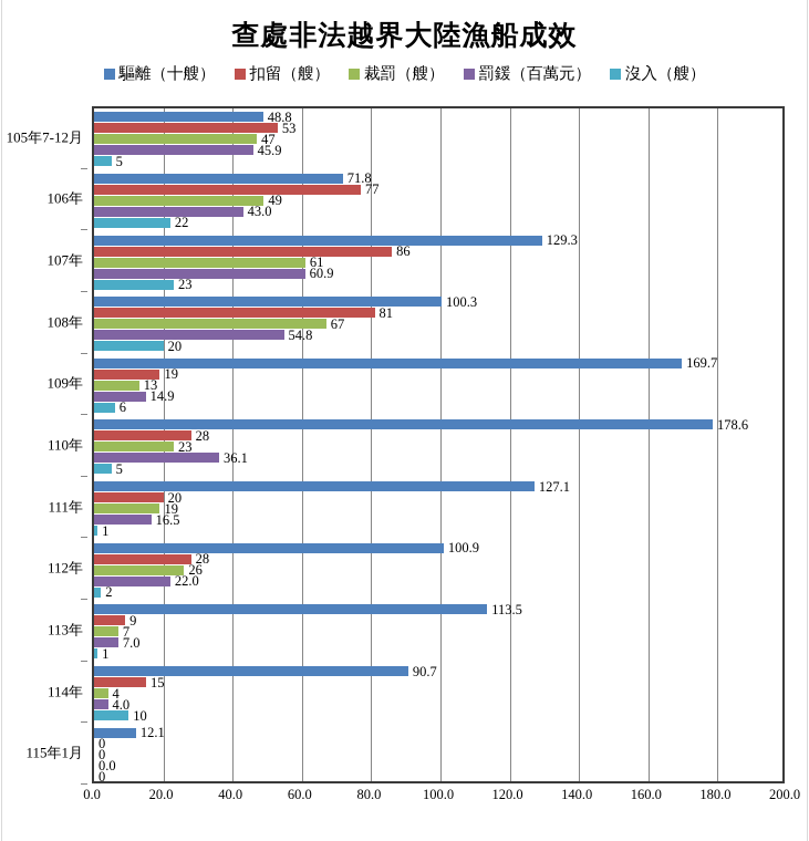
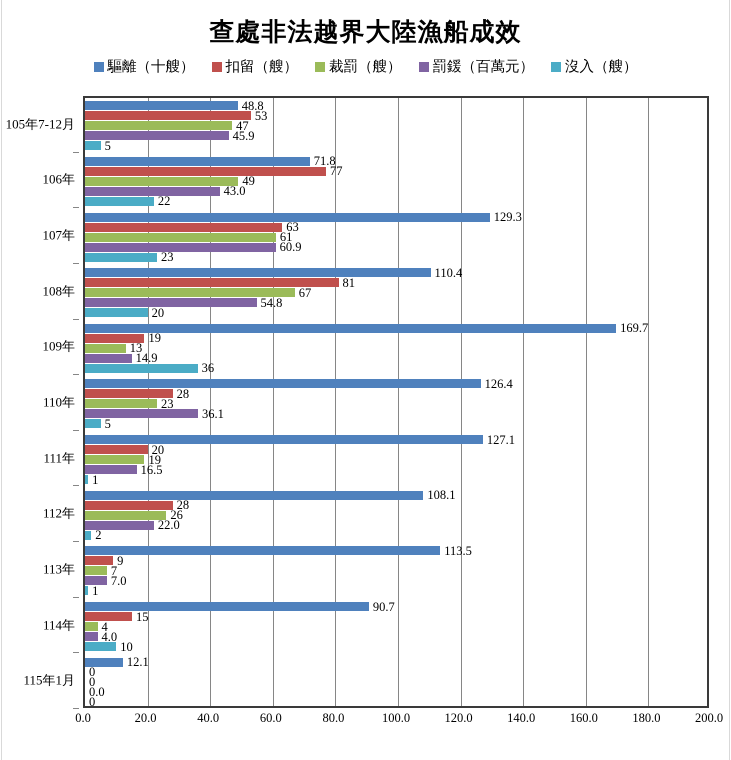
扣留（艘）/107年: 86 -> 63
驅離（十艘）/108年: 100.3 -> 110.4
沒入（艘）/109年: 6 -> 36
驅離（十艘）/110年: 178.6 -> 126.4
驅離（十艘）/112年: 100.9 -> 108.1
